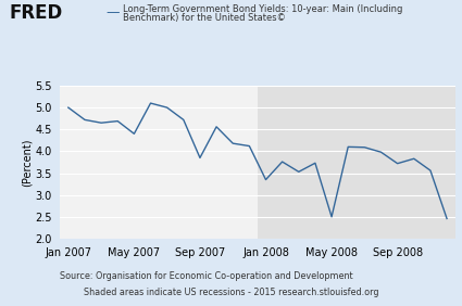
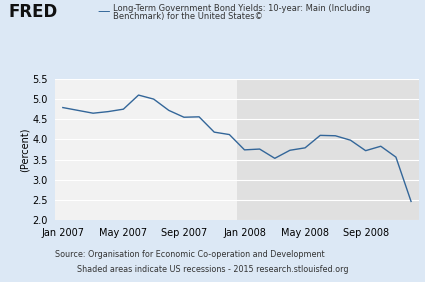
Jan 2007: 5.00 -> 4.79
May 2007: 4.40 -> 4.75
Sep 2007: 3.85 -> 4.55
Jan 2008: 3.35 -> 3.74
May 2008: 2.50 -> 3.79
